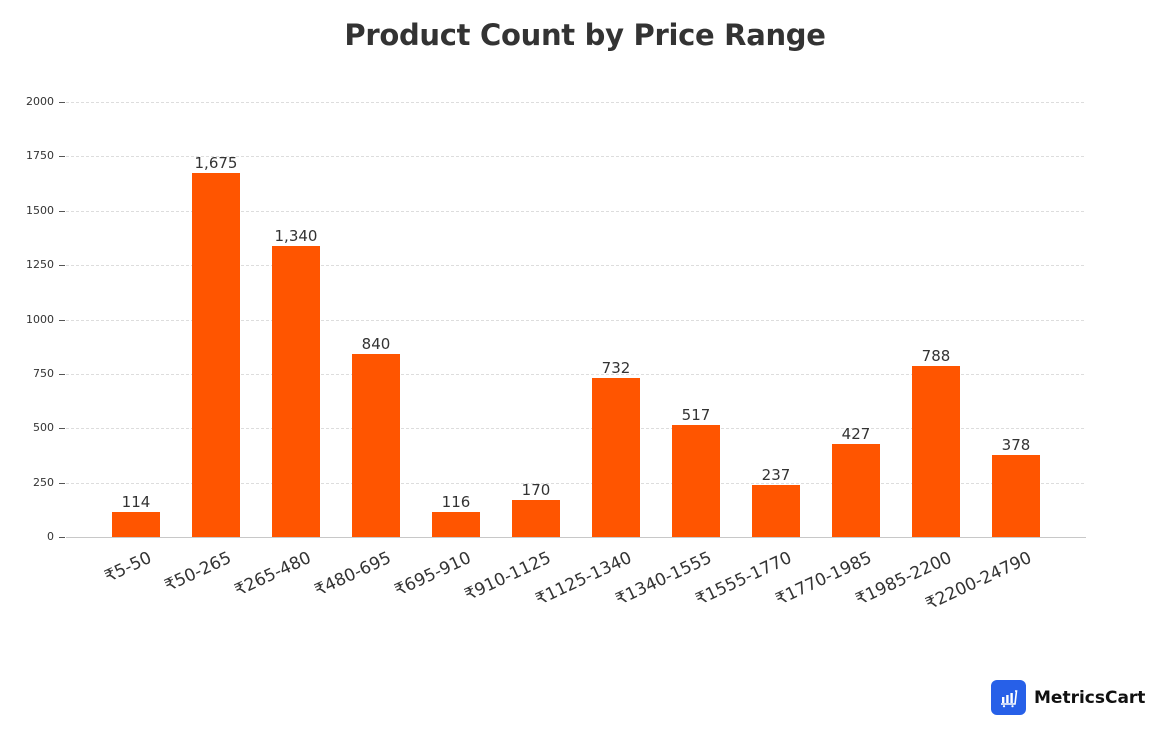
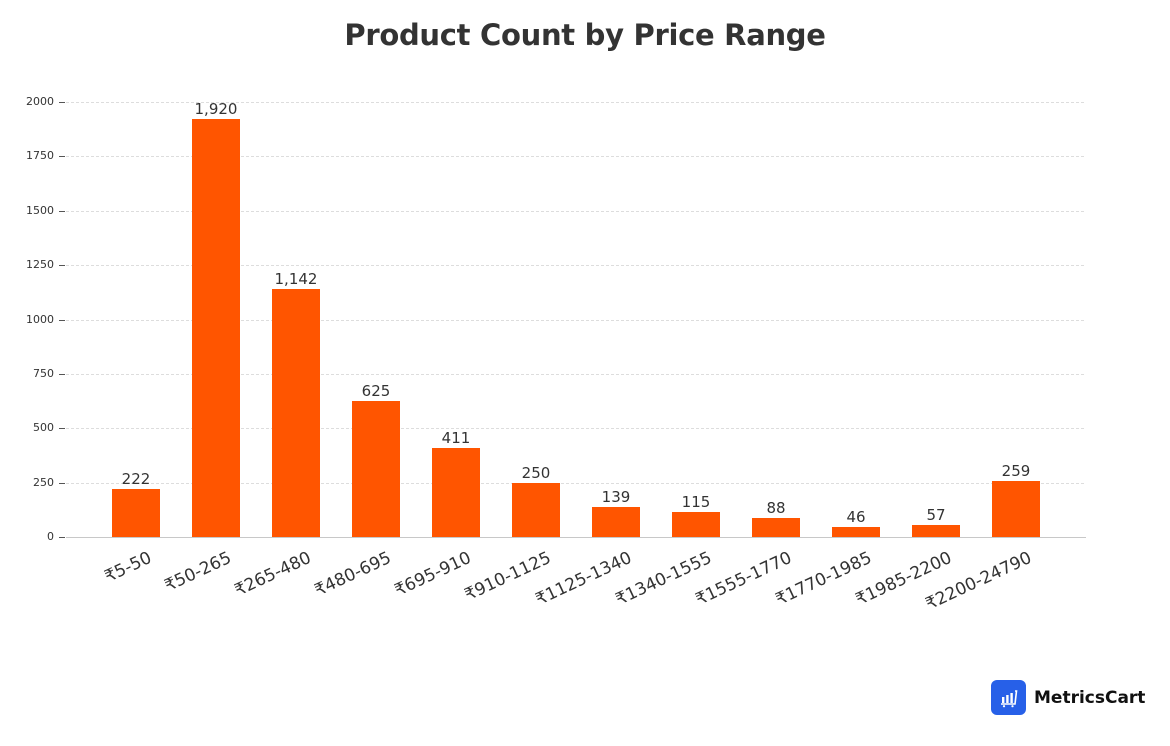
₹5-50: 114 -> 222
₹50-265: 1,675 -> 1,920
₹265-480: 1,340 -> 1,142
₹480-695: 840 -> 625
₹695-910: 116 -> 411
₹910-1125: 170 -> 250
₹1125-1340: 732 -> 139
₹1340-1555: 517 -> 115
₹1555-1770: 237 -> 88
₹1770-1985: 427 -> 46
₹1985-2200: 788 -> 57
₹2200-24790: 378 -> 259
